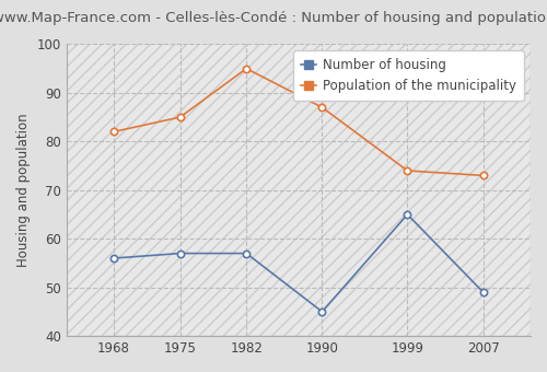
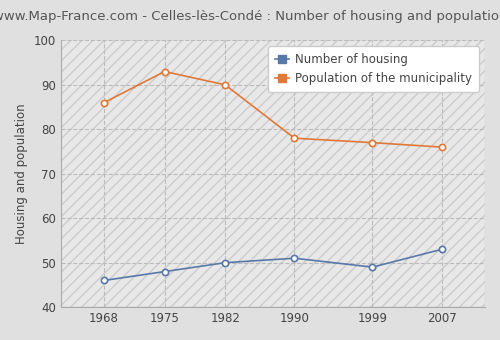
Number of housing/1968: 56 -> 46
Population of the municipality/1968: 82 -> 86
Number of housing/1975: 57 -> 48
Population of the municipality/1975: 85 -> 93
Number of housing/1982: 57 -> 50
Population of the municipality/1982: 95 -> 90
Number of housing/1990: 45 -> 51
Population of the municipality/1990: 87 -> 78
Number of housing/1999: 65 -> 49
Population of the municipality/1999: 74 -> 77
Number of housing/2007: 49 -> 53
Population of the municipality/2007: 73 -> 76
